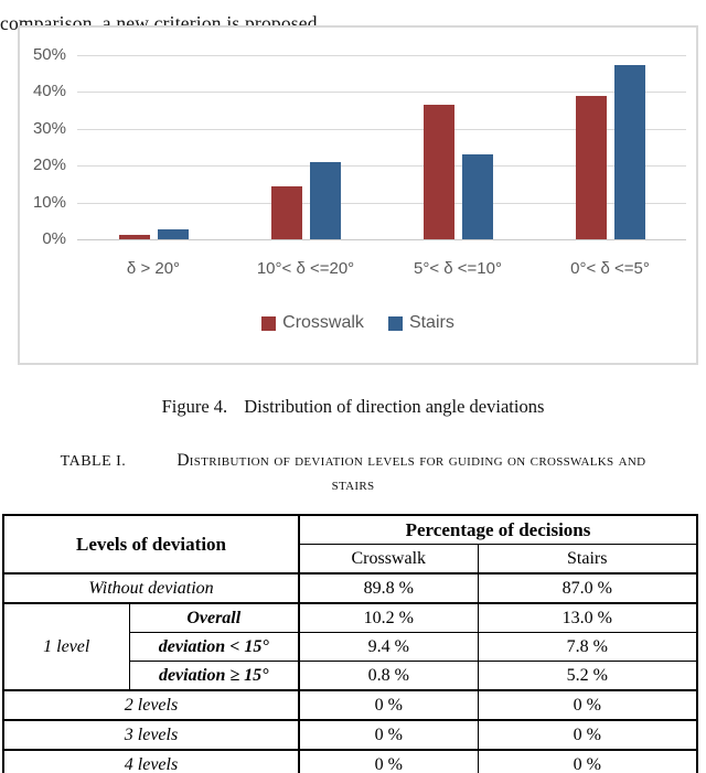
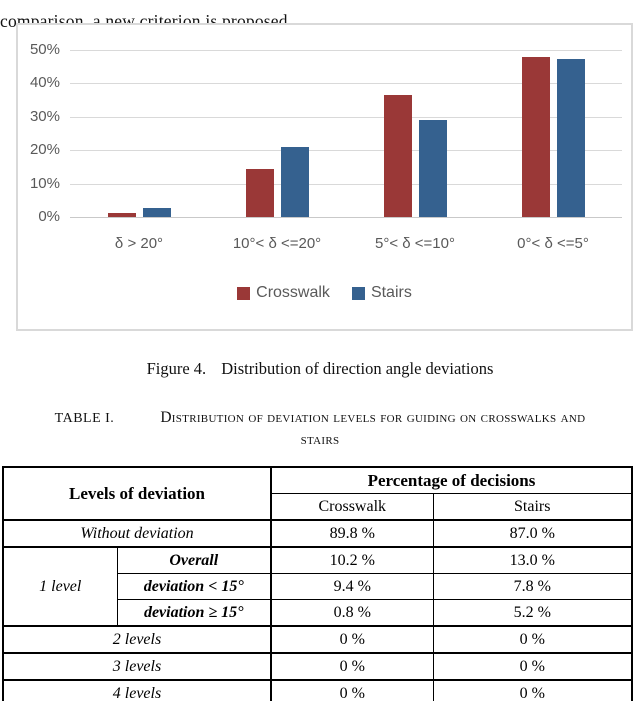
Stairs/5°< δ <=10°: 23% -> 29%
Crosswalk/0°< δ <=5°: 39% -> 48%
